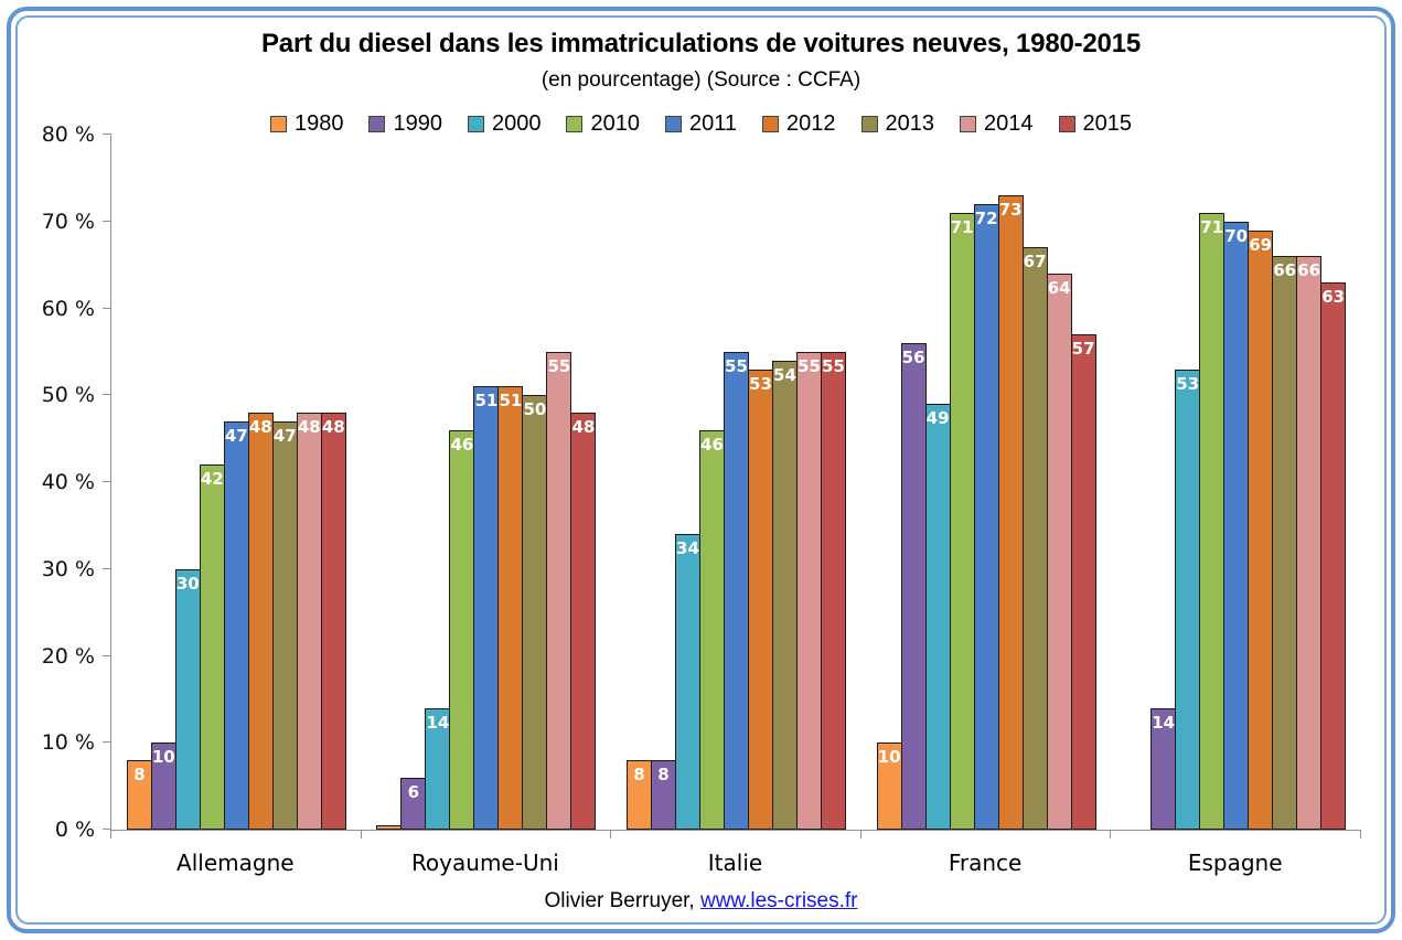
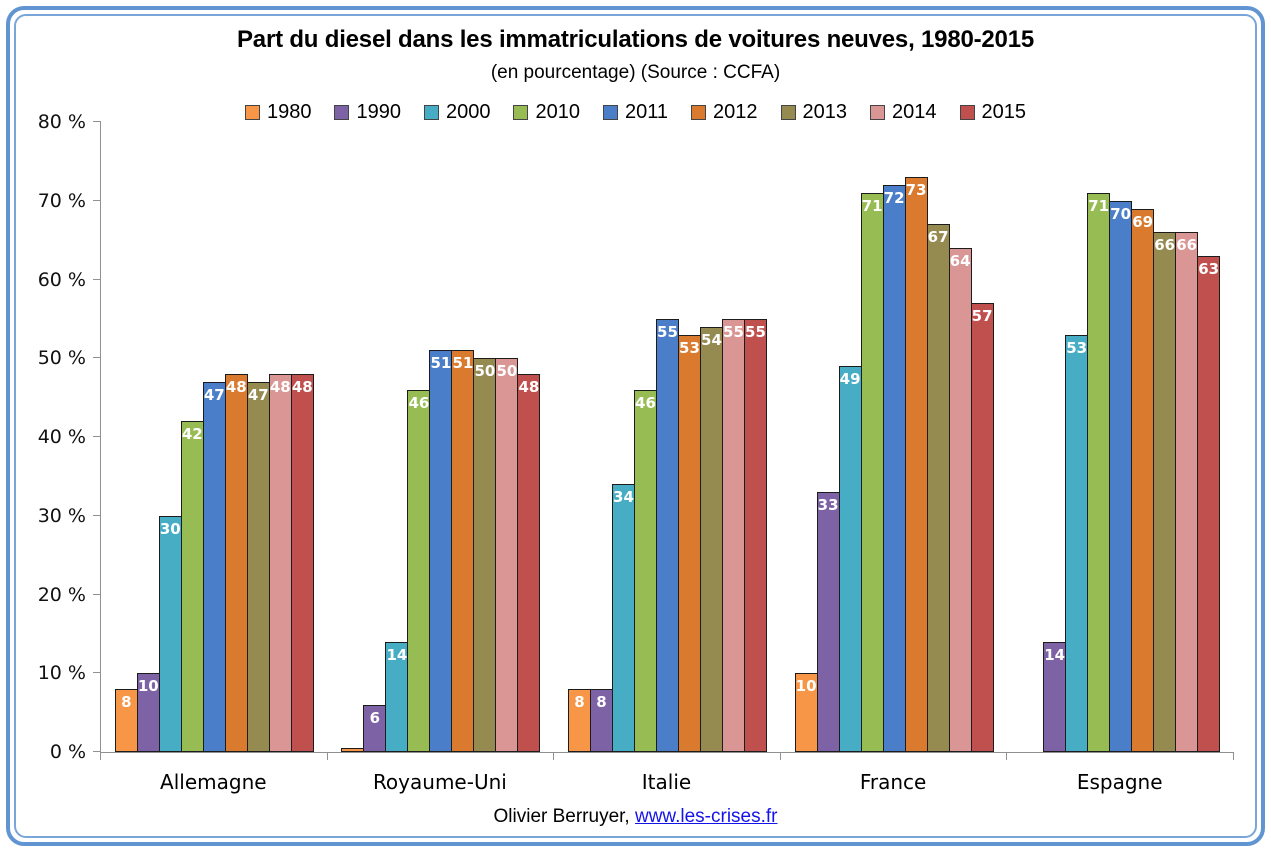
2014/Royaume-Uni: 55 -> 50
1990/France: 56 -> 33
